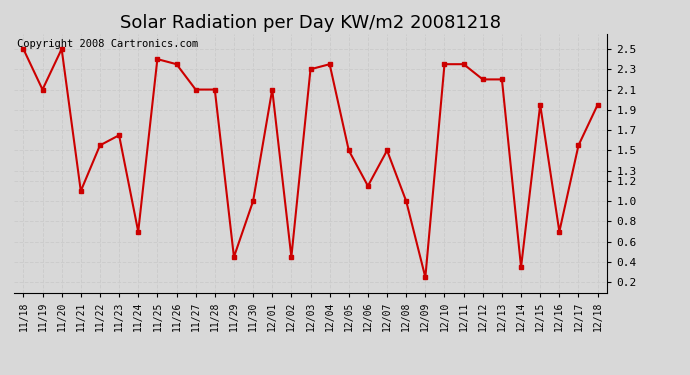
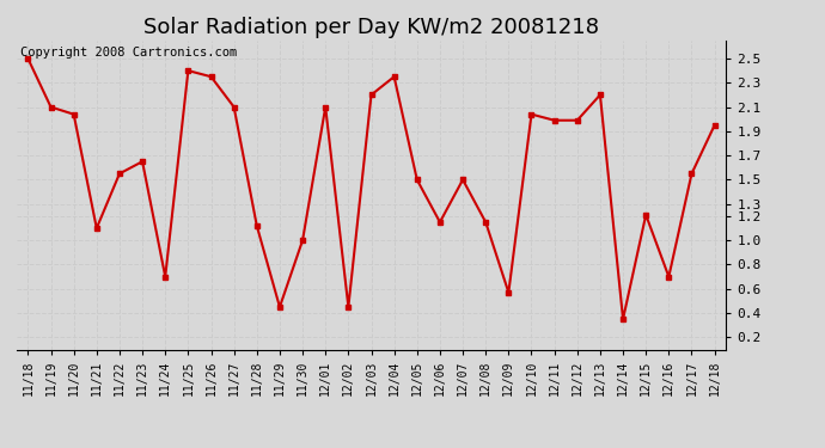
11/20: 2.50 -> 2.04
11/28: 2.10 -> 1.12
12/03: 2.30 -> 2.20
12/08: 1.00 -> 1.15
12/09: 0.25 -> 0.57
12/10: 2.35 -> 2.04
12/11: 2.35 -> 1.99
12/12: 2.20 -> 1.99
12/15: 1.95 -> 1.21
